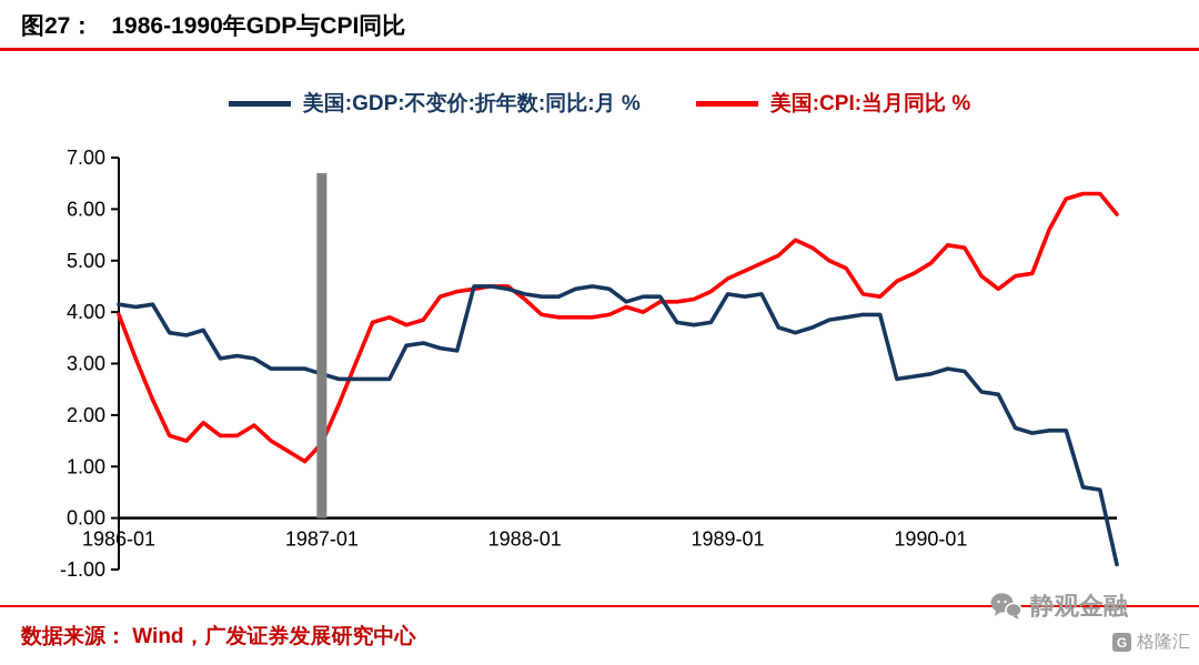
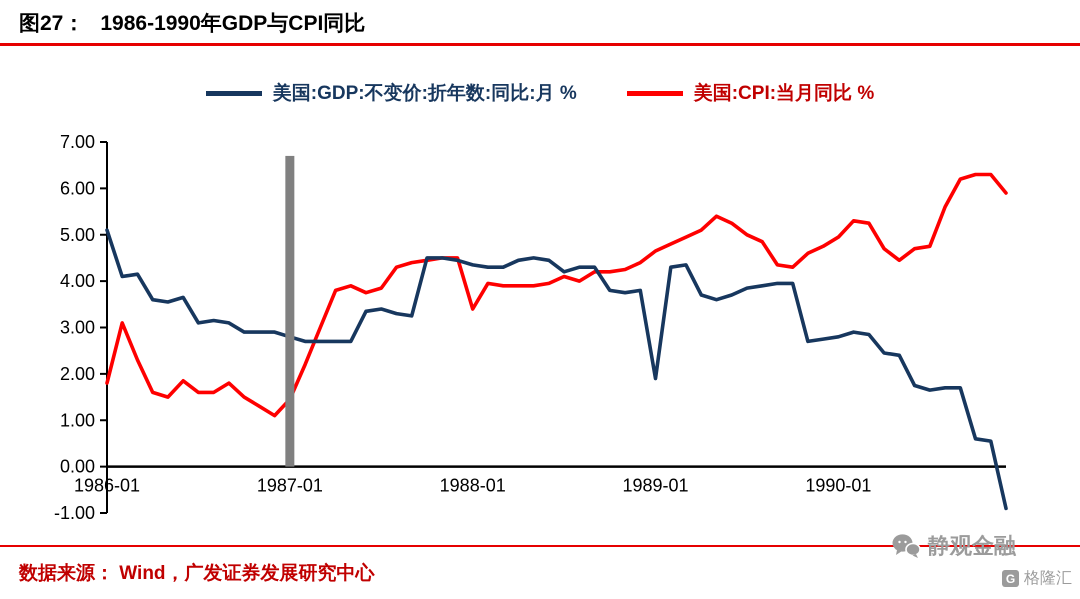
美国:GDP:不变价:折年数:同比:月 %/1986-01: 4.2 -> 5.1
美国:CPI:当月同比 %/1986-01: 4.0 -> 1.8
美国:CPI:当月同比 %/1988-01: 4.2 -> 3.4
美国:GDP:不变价:折年数:同比:月 %/1989-01: 4.3 -> 1.9
